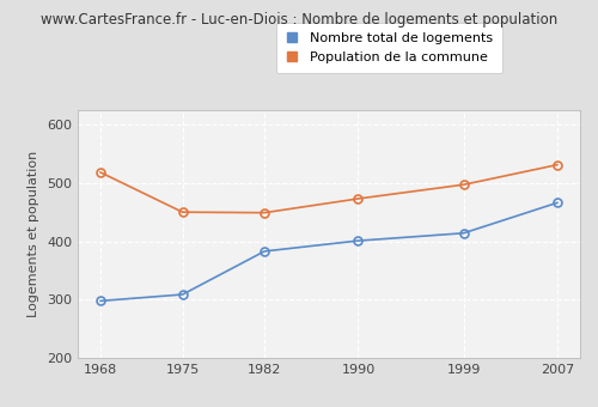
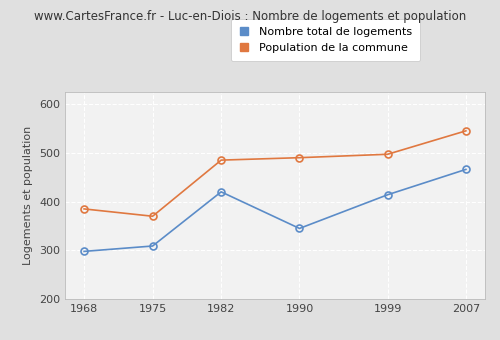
Population de la commune/1968: 518 -> 385
Population de la commune/1975: 450 -> 370
Nombre total de logements/1982: 383 -> 420
Population de la commune/1982: 449 -> 485
Nombre total de logements/1990: 401 -> 345
Population de la commune/1990: 473 -> 490
Population de la commune/2007: 531 -> 545
